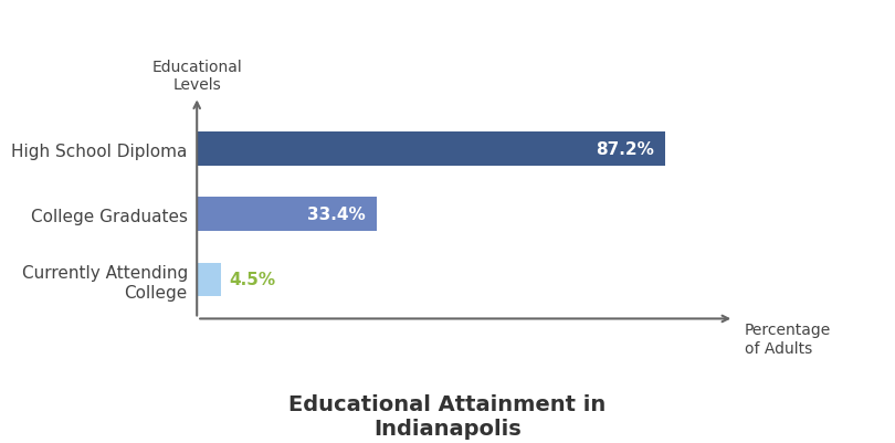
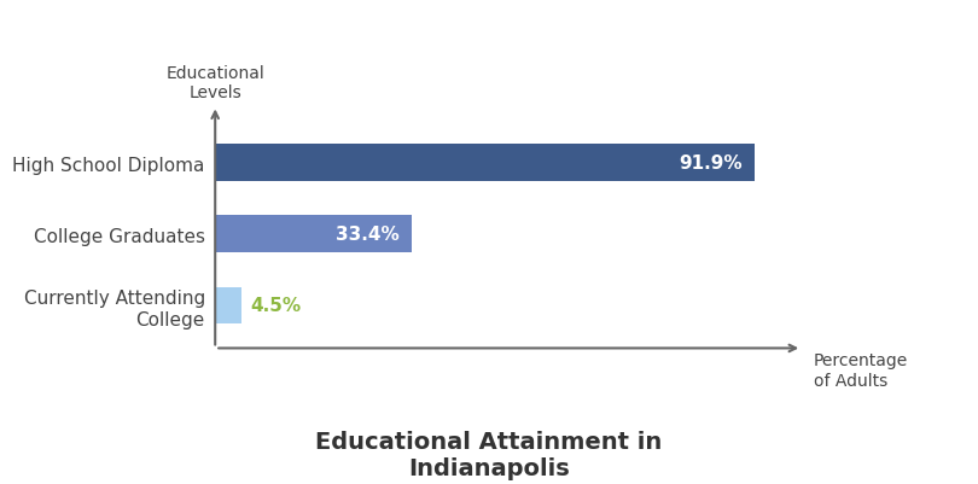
High School Diploma: 87.2% -> 91.9%
